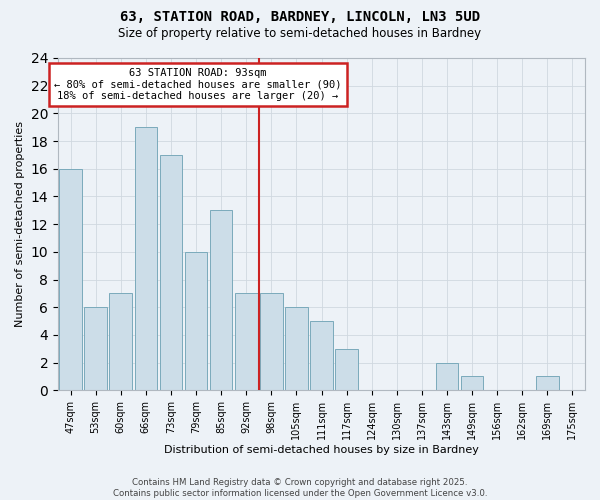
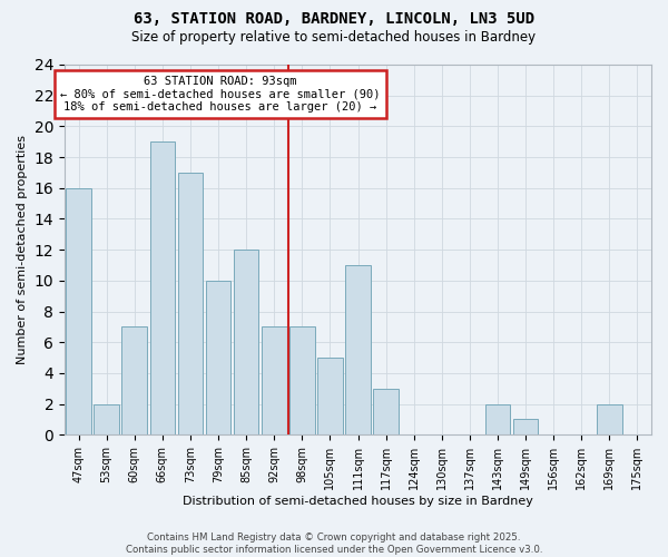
53sqm: 6 -> 2
85sqm: 13 -> 12
105sqm: 6 -> 5
111sqm: 5 -> 11
169sqm: 1 -> 2
